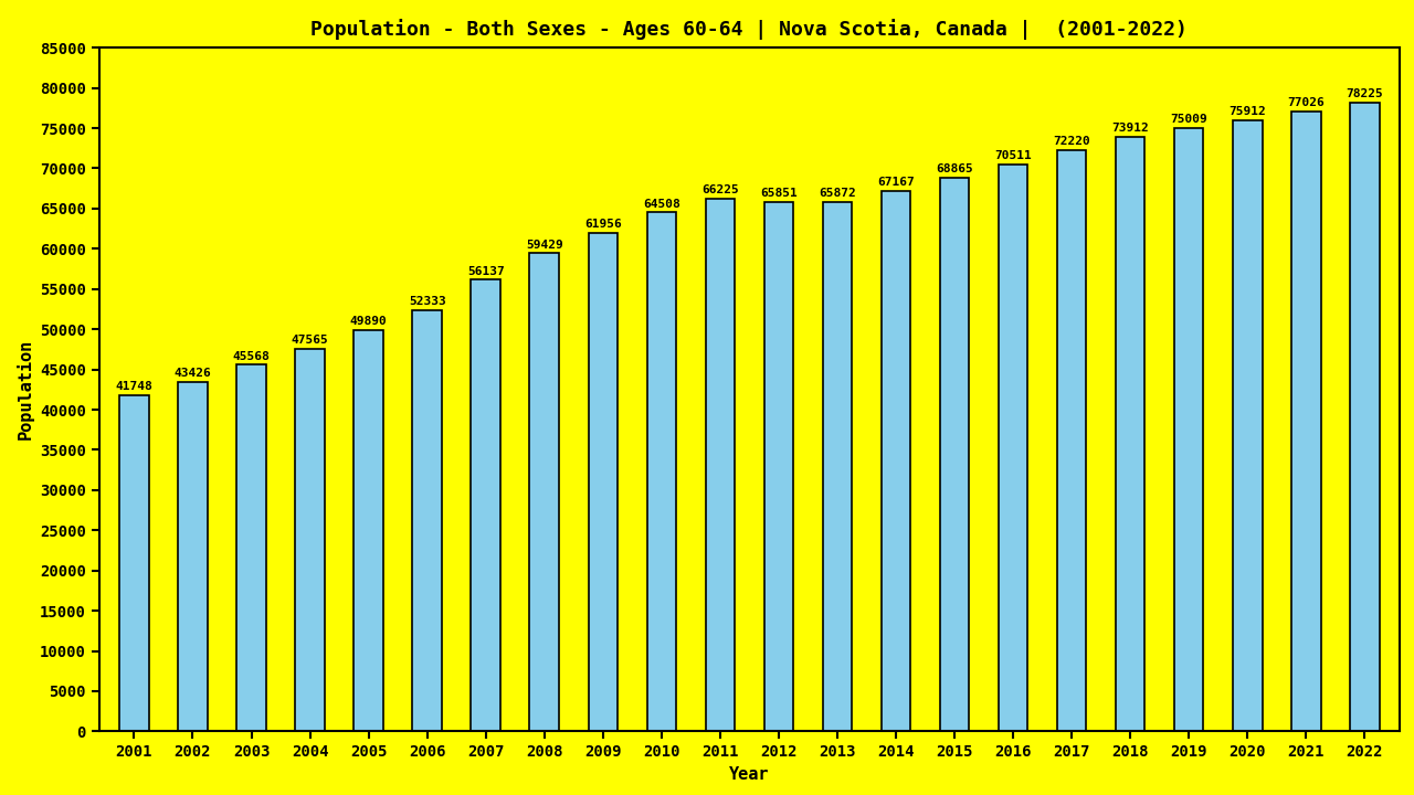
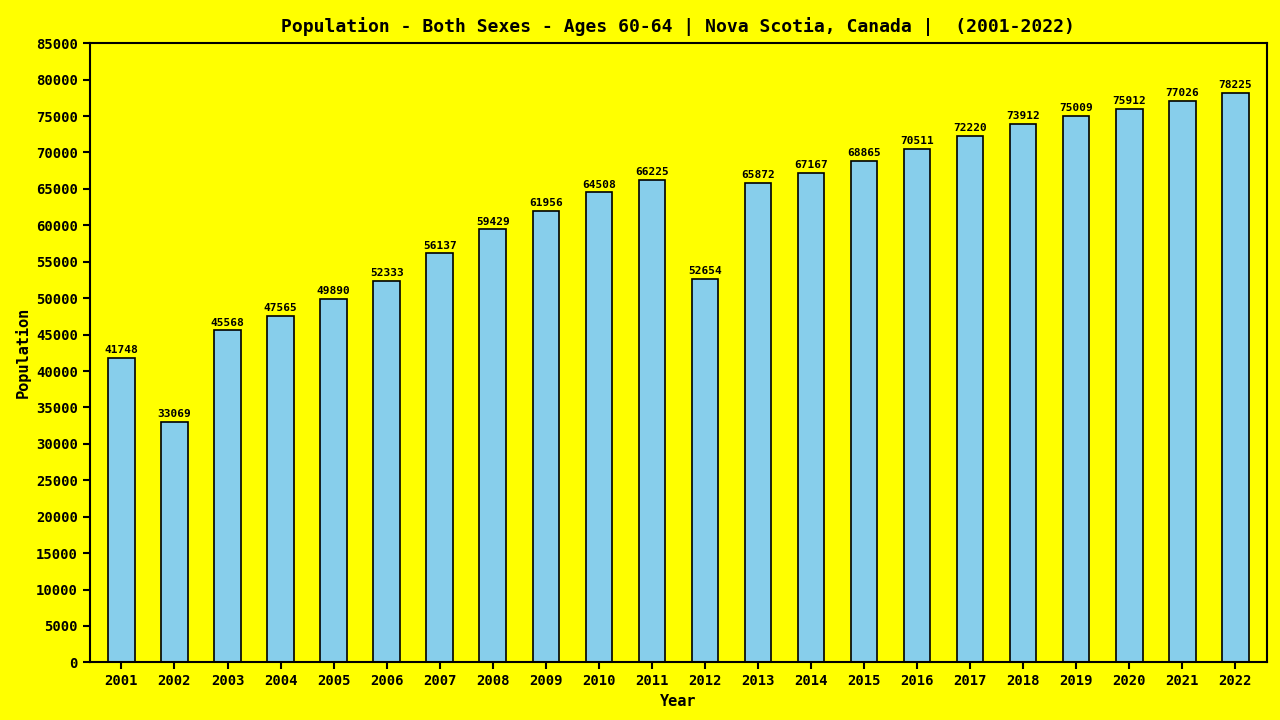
2002: 43426 -> 33069
2012: 65851 -> 52654
